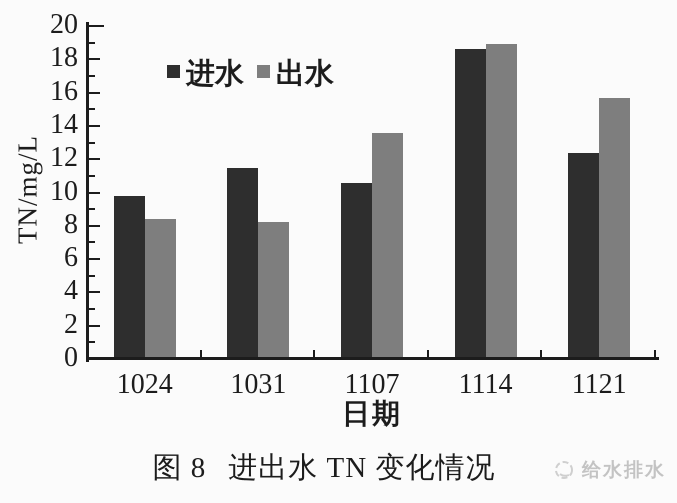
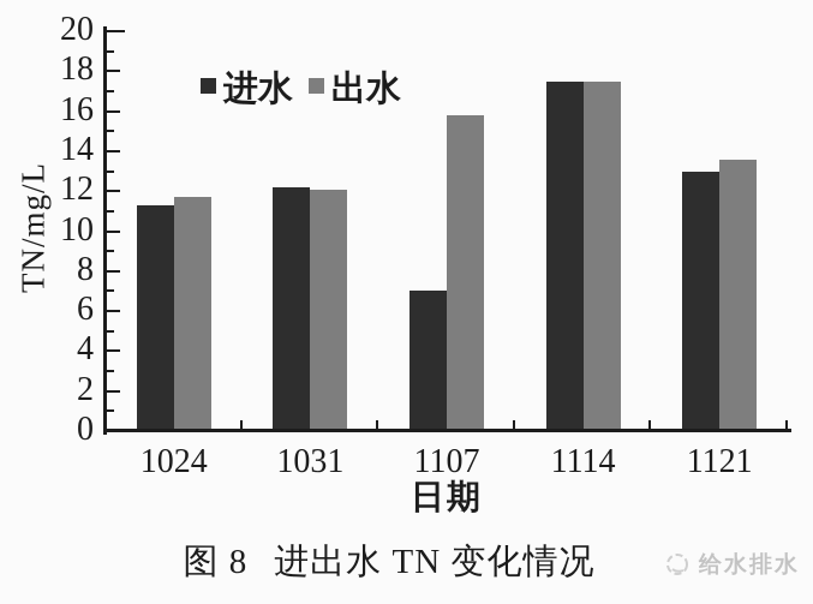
进水/1024: 9.8 -> 11.3
出水/1024: 8.4 -> 11.7
进水/1031: 11.5 -> 12.2
出水/1031: 8.2 -> 12.1
进水/1107: 10.6 -> 7.0
出水/1107: 13.6 -> 15.8
进水/1114: 18.6 -> 17.5
出水/1114: 18.9 -> 17.5
进水/1121: 12.4 -> 13.0
出水/1121: 15.7 -> 13.6
